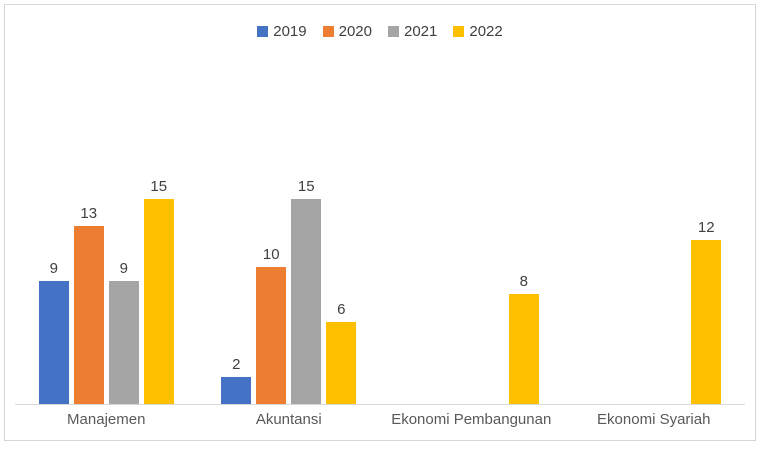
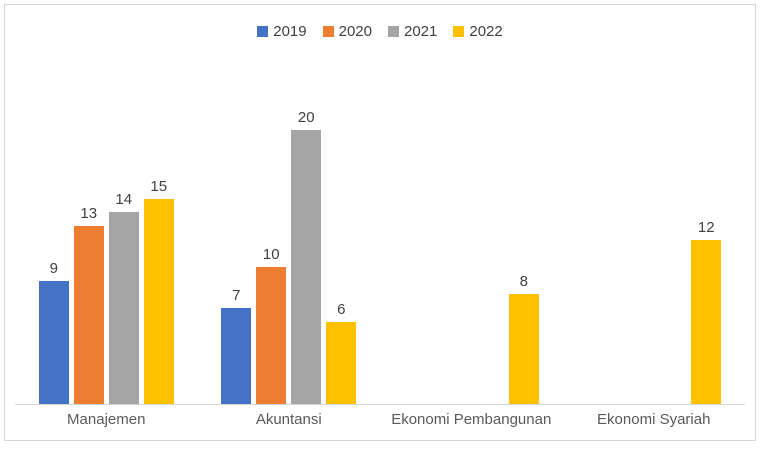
2021/Manajemen: 9 -> 14
2019/Akuntansi: 2 -> 7
2021/Akuntansi: 15 -> 20
